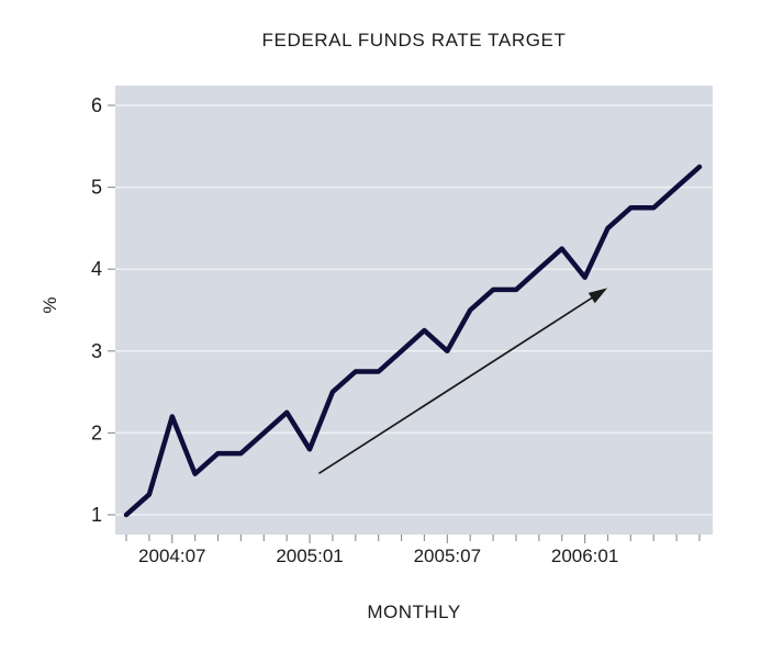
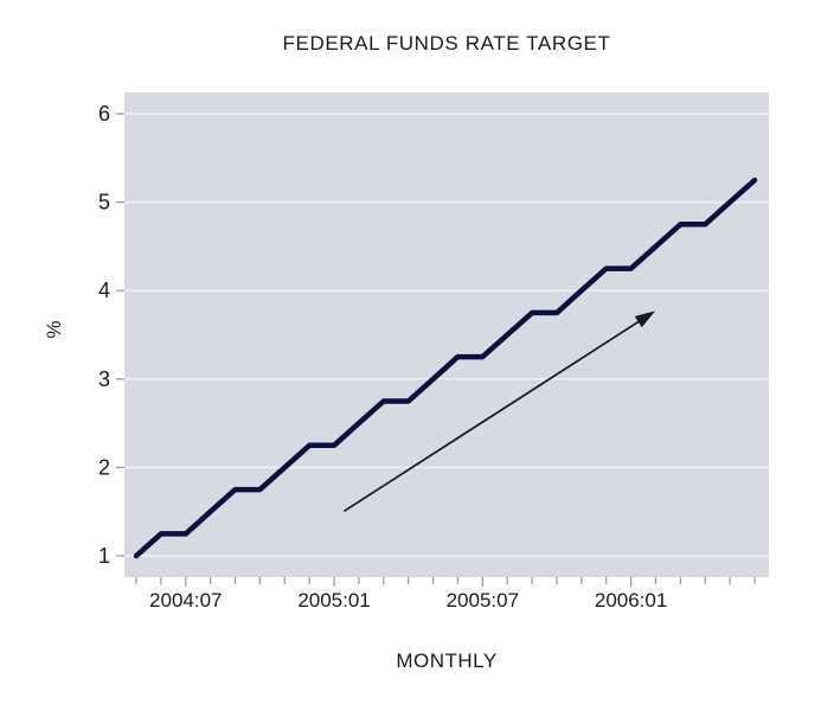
2004:07: 2.2 -> 1.2
2005:01: 1.8 -> 2.2
2005:07: 3.0 -> 3.2
2006:01: 3.9 -> 4.2
